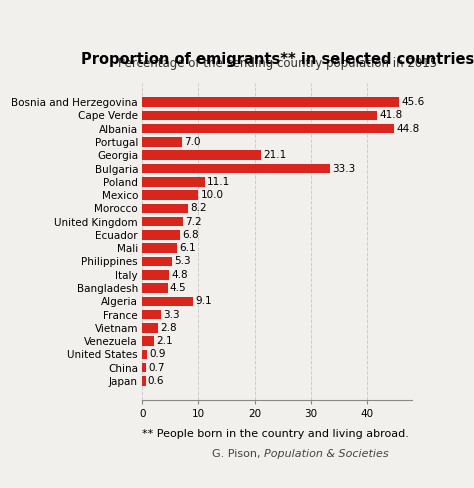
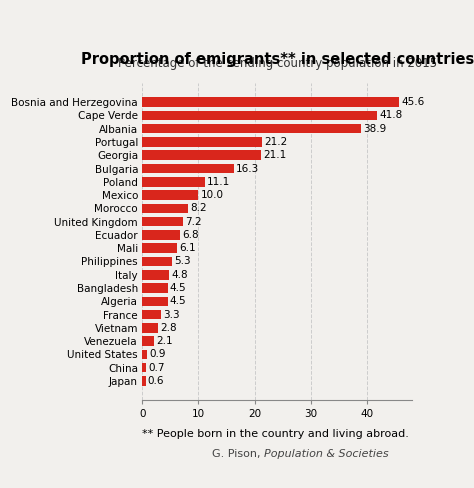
Albania: 44.8 -> 38.9
Portugal: 7.0 -> 21.2
Bulgaria: 33.3 -> 16.3
Algeria: 9.1 -> 4.5
